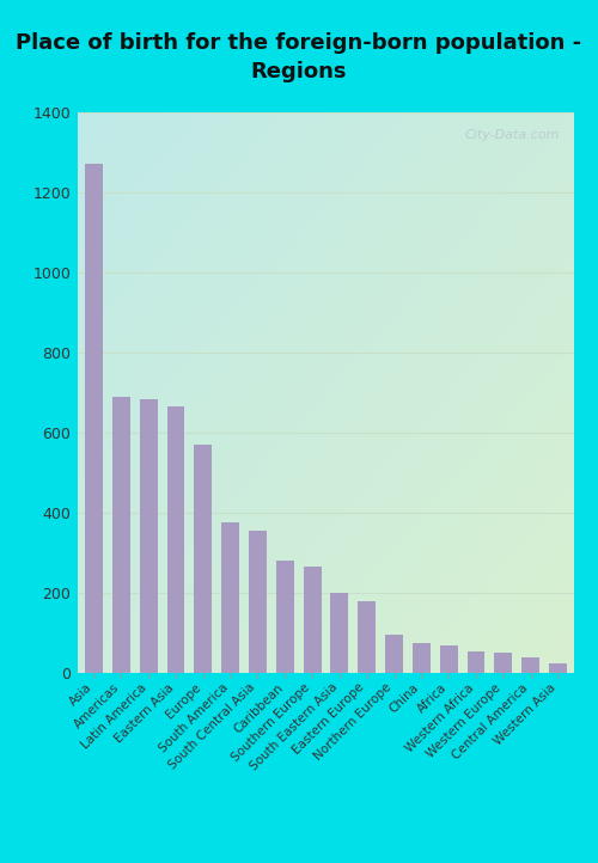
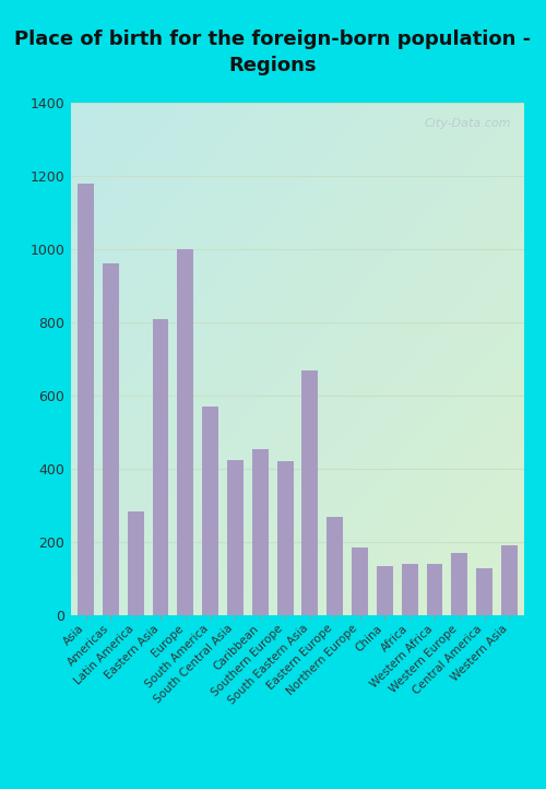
Asia: 1270 -> 1180
Americas: 690 -> 960
Latin America: 685 -> 285
Eastern Asia: 665 -> 810
Europe: 570 -> 1000
South America: 375 -> 570
South Central Asia: 355 -> 425
Caribbean: 280 -> 455
Southern Europe: 265 -> 420
South Eastern Asia: 200 -> 670
Eastern Europe: 180 -> 270
Northern Europe: 95 -> 185
China: 75 -> 135
Africa: 70 -> 140
Western Africa: 55 -> 140
Western Europe: 50 -> 170
Central America: 40 -> 130
Western Asia: 25 -> 190
